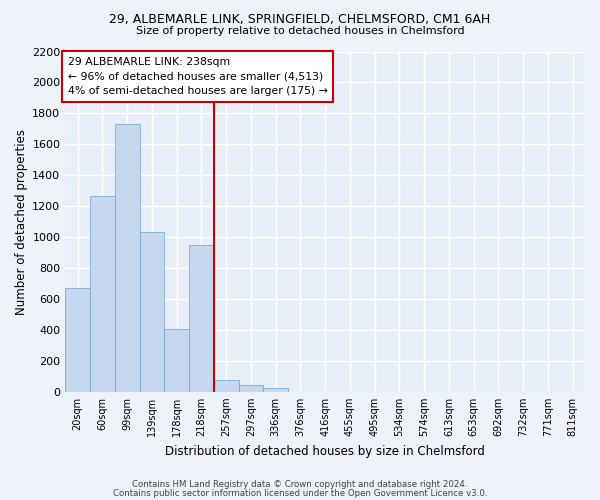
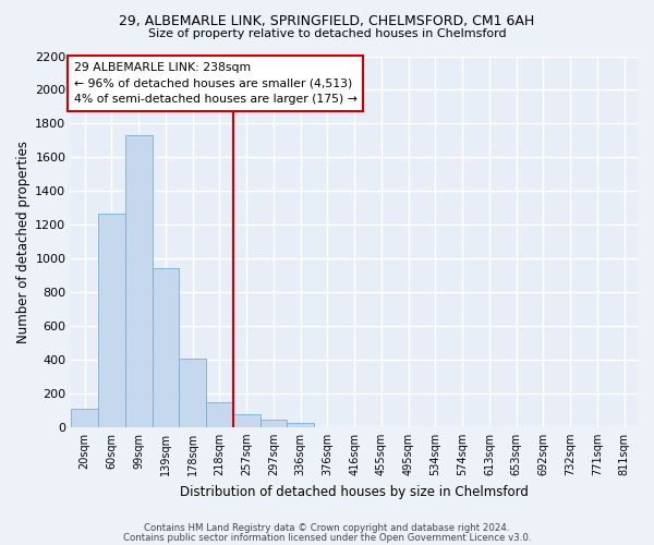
20sqm: 670 -> 110
139sqm: 1030 -> 940
218sqm: 950 -> 150
